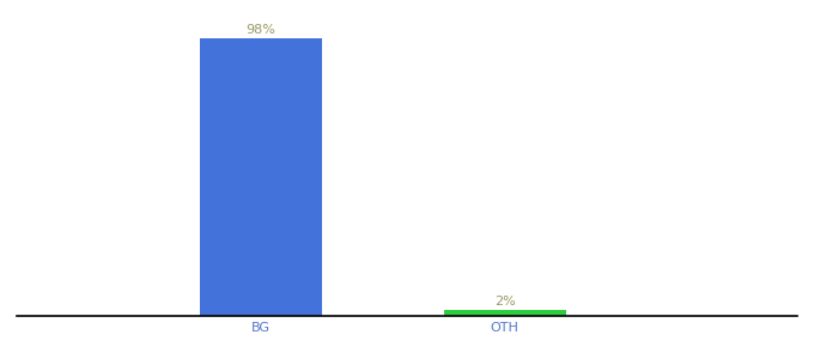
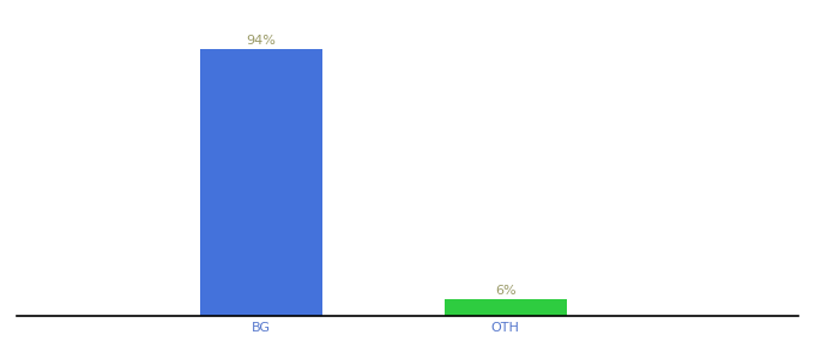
BG: 98% -> 94%
OTH: 2% -> 6%
